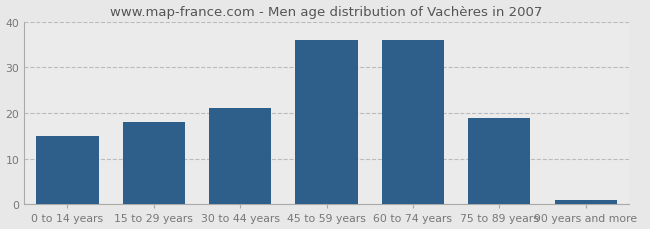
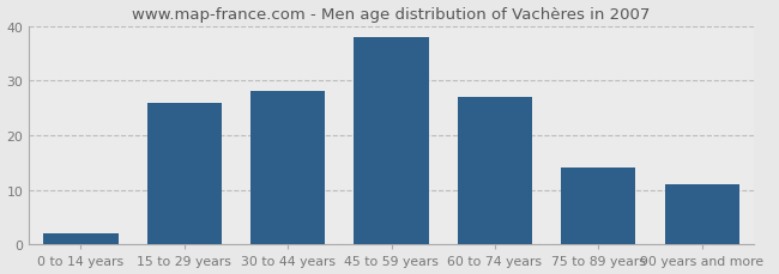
0 to 14 years: 15 -> 2
15 to 29 years: 18 -> 26
30 to 44 years: 21 -> 28
45 to 59 years: 36 -> 38
60 to 74 years: 36 -> 27
75 to 89 years: 19 -> 14
90 years and more: 1 -> 11
